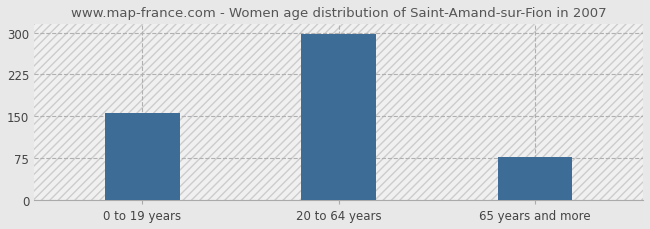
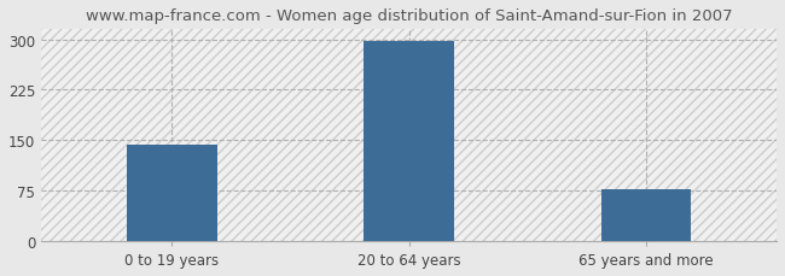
0 to 19 years: 156 -> 143
